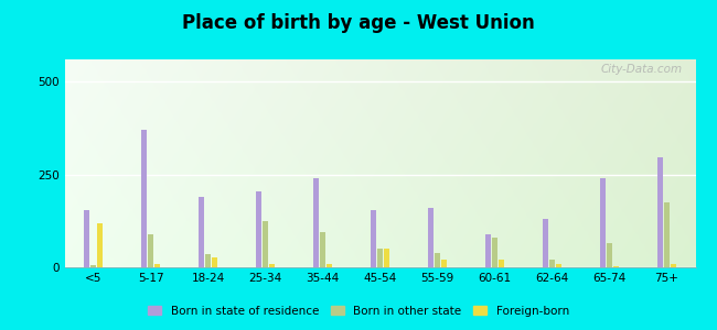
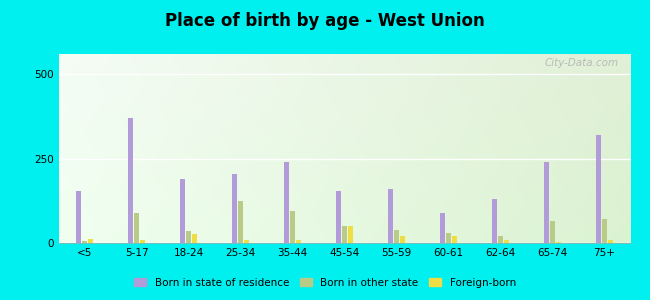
Foreign-born/<5: 120 -> 12
Born in other state/60-61: 80 -> 30
Born in state of residence/75+: 295 -> 320
Born in other state/75+: 175 -> 70
